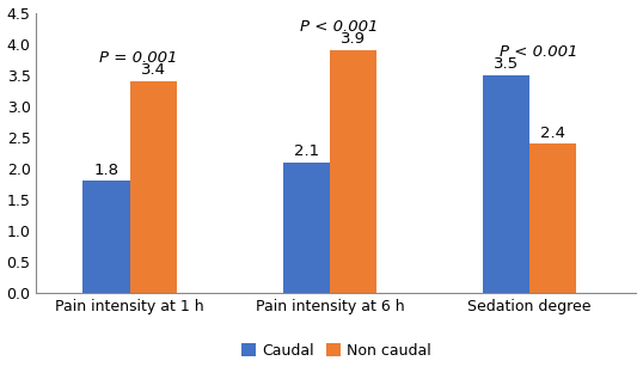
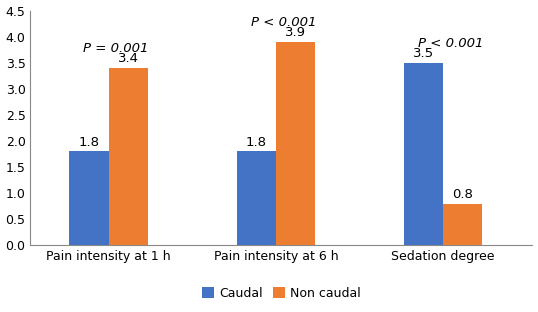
Caudal/Pain intensity at 6 h: 2.1 -> 1.8
Non caudal/Sedation degree: 2.4 -> 0.8
